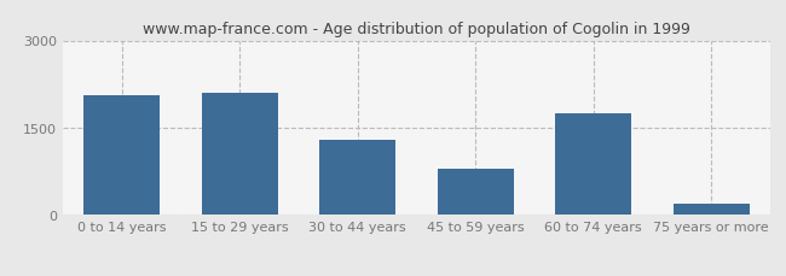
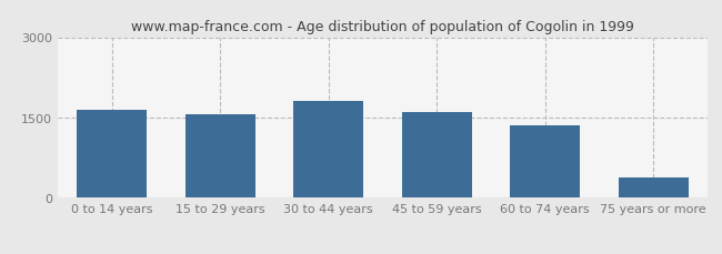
0 to 14 years: 2050 -> 1650
15 to 29 years: 2100 -> 1560
30 to 44 years: 1300 -> 1800
45 to 59 years: 800 -> 1600
60 to 74 years: 1750 -> 1360
75 years or more: 200 -> 390
